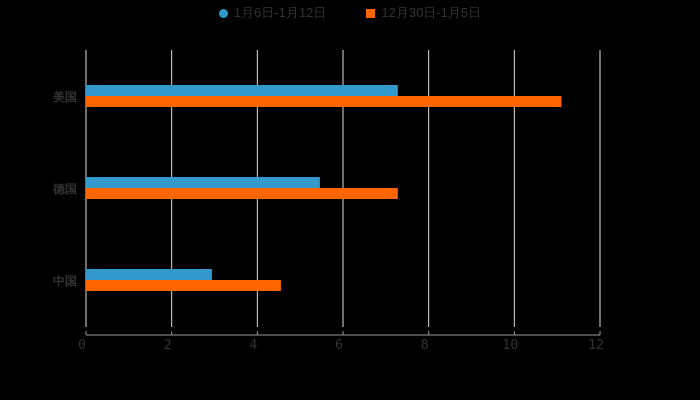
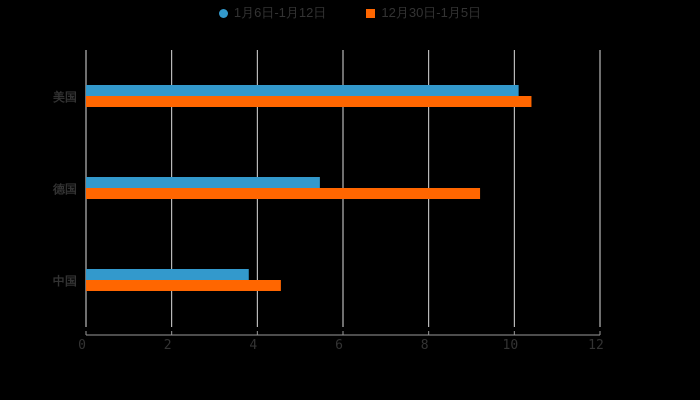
1月6日-1月12日/美国: 7.3 -> 10.1
12月30日-1月5日/美国: 11.1 -> 10.4
12月30日-1月5日/德国: 7.3 -> 9.2
1月6日-1月12日/中国: 2.9 -> 3.8
